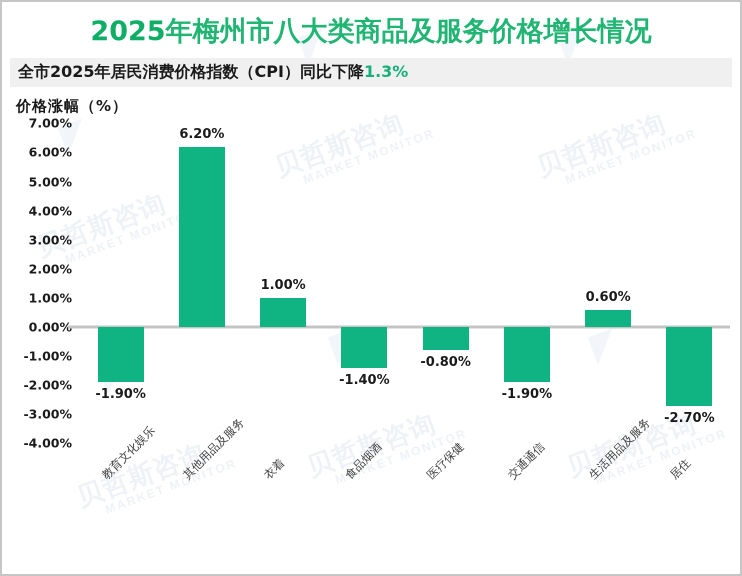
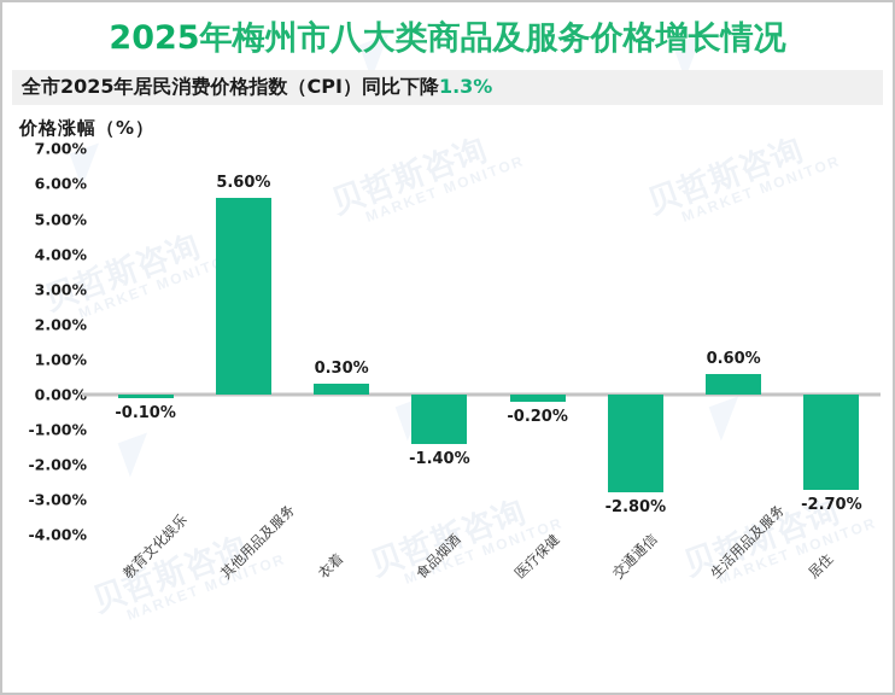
教育文化娱乐: -1.90% -> -0.10%
其他用品及服务: 6.20% -> 5.60%
衣着: 1.00% -> 0.30%
医疗保健: -0.80% -> -0.20%
交通通信: -1.90% -> -2.80%
